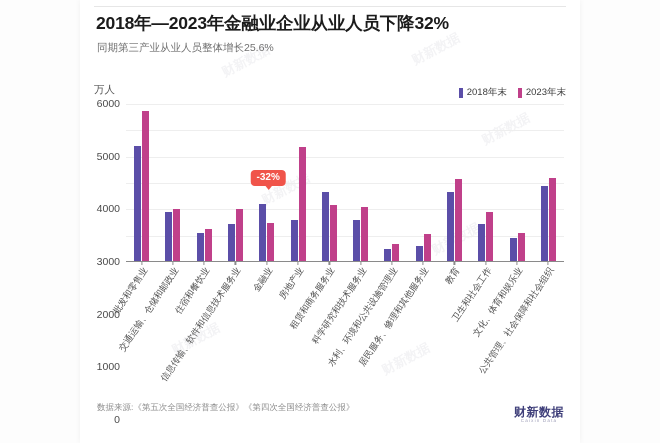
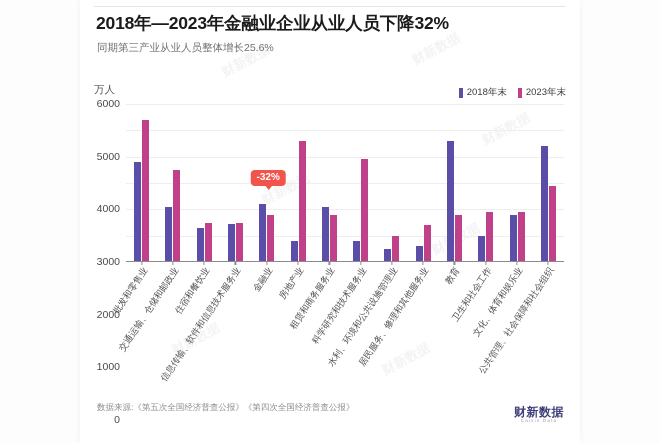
2018年末/批发和零售业: 4400 -> 3800
2023年末/批发和零售业: 5800 -> 5400
2018年末/交通运输、仓储和邮政业: 1900 -> 2100
2023年末/交通运输、仓储和邮政业: 2000 -> 3500
2018年末/住宿和餐饮业: 1100 -> 1300
2023年末/住宿和餐饮业: 1200 -> 1500
2023年末/信息传输、软件和信息技术服务业: 2000 -> 1500
2023年末/金融业: 1500 -> 1800
2018年末/房地产业: 1600 -> 800
2023年末/房地产业: 4400 -> 4600
2018年末/租赁和商务服务业: 2600 -> 2100
2023年末/租赁和商务服务业: 2200 -> 1800
2018年末/科学研究和技术服务业: 1600 -> 800
2023年末/科学研究和技术服务业: 2100 -> 3900
2023年末/水利、环境和公共设施管理业: 700 -> 1000
2023年末/居民服务、修理和其他服务业: 1000 -> 1400
2018年末/教育: 2600 -> 4600
2023年末/教育: 3200 -> 1800
2018年末/卫生和社会工作: 1400 -> 1000
2018年末/文化、体育和娱乐业: 900 -> 1800
2023年末/文化、体育和娱乐业: 1100 -> 1900
2018年末/公共管理、社会保障和社会组织: 2900 -> 4400
2023年末/公共管理、社会保障和社会组织: 3200 -> 2900
